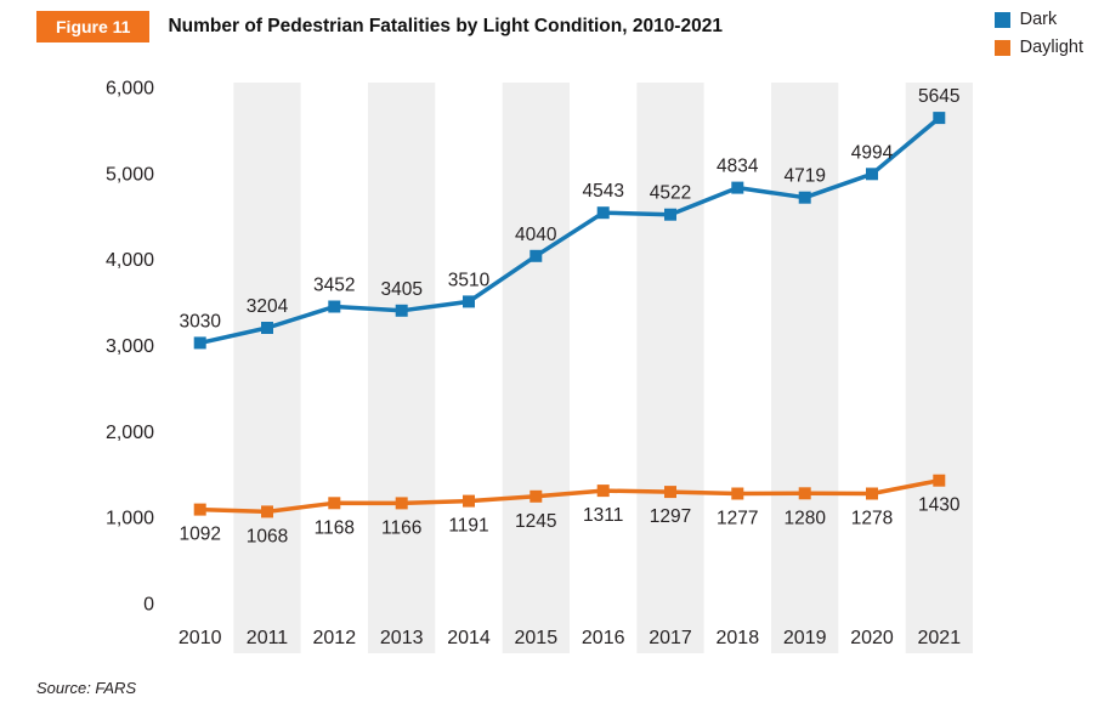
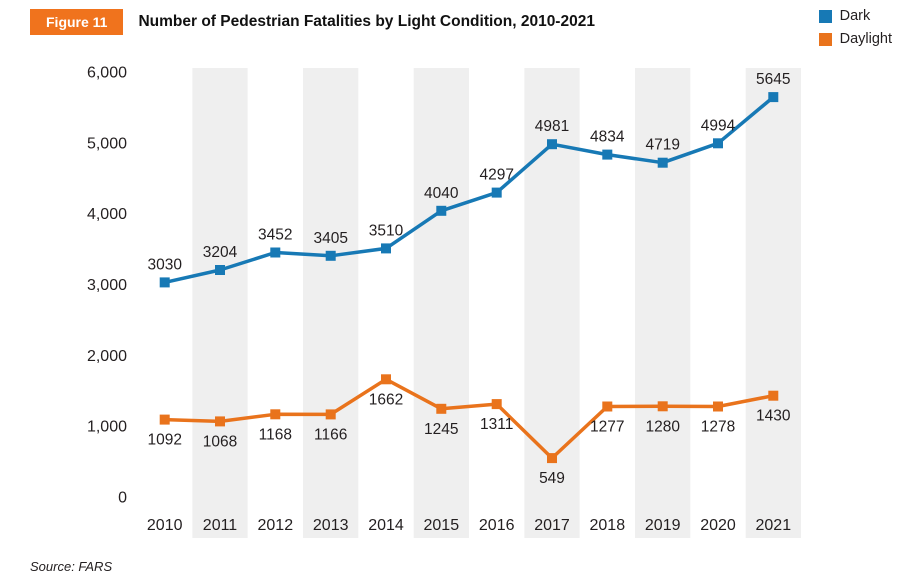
Daylight/2014: 1191 -> 1662
Dark/2016: 4543 -> 4297
Dark/2017: 4522 -> 4981
Daylight/2017: 1297 -> 549
